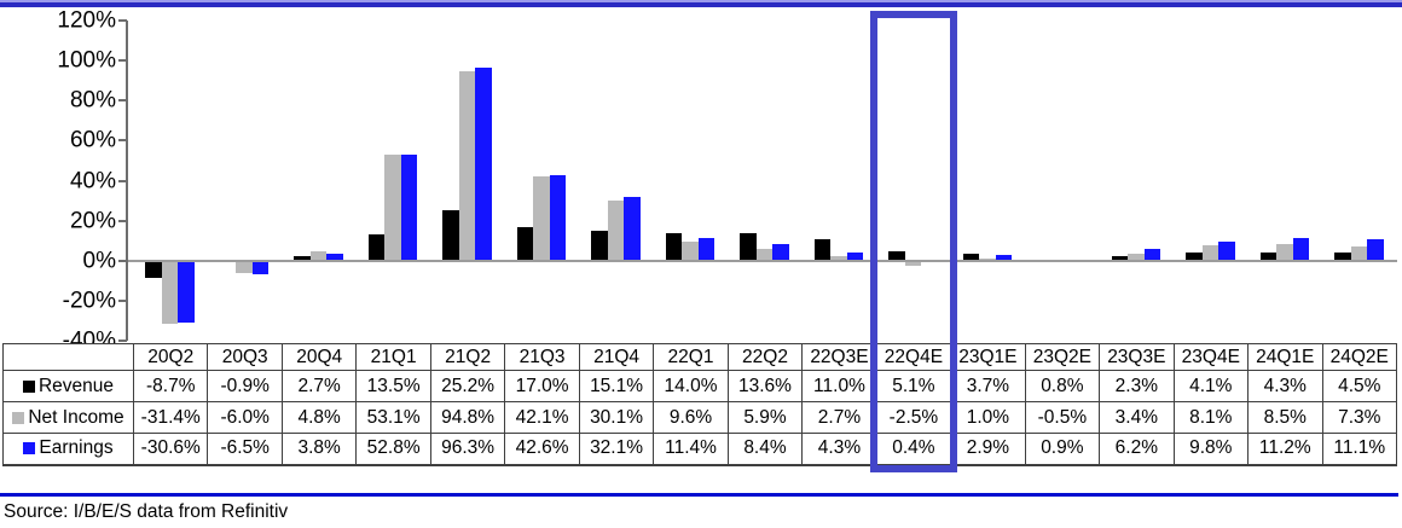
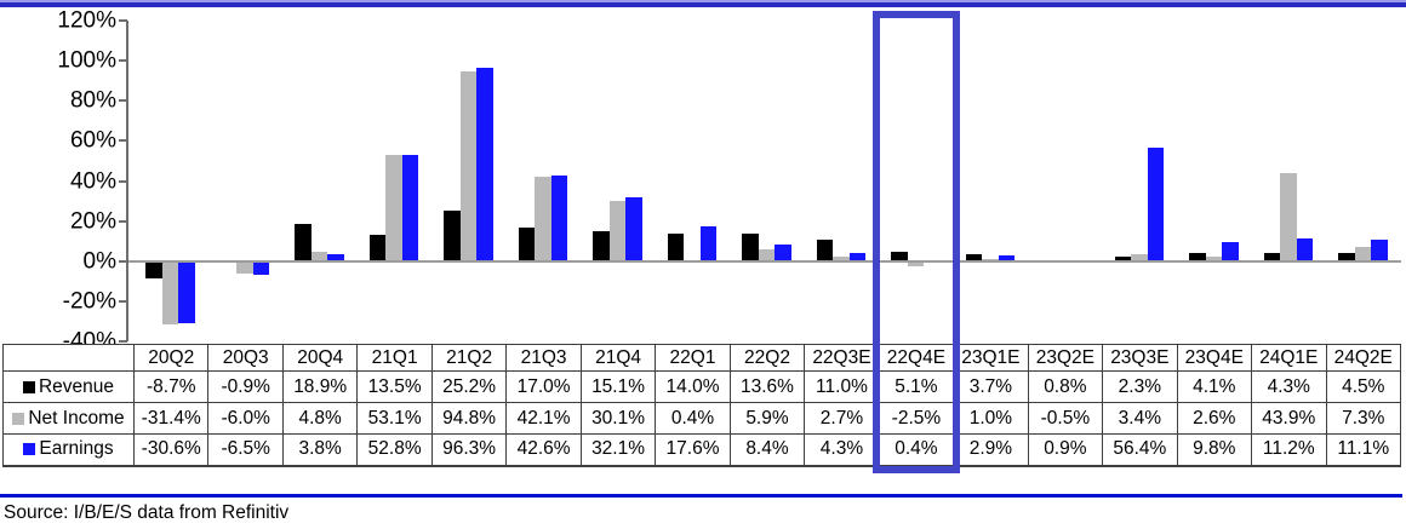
Revenue/20Q4: 2.7% -> 18.9%
Net Income/22Q1: 9.6% -> 0.4%
Earnings/22Q1: 11.4% -> 17.6%
Earnings/23Q3E: 6.2% -> 56.4%
Net Income/23Q4E: 8.1% -> 2.6%
Net Income/24Q1E: 8.5% -> 43.9%
